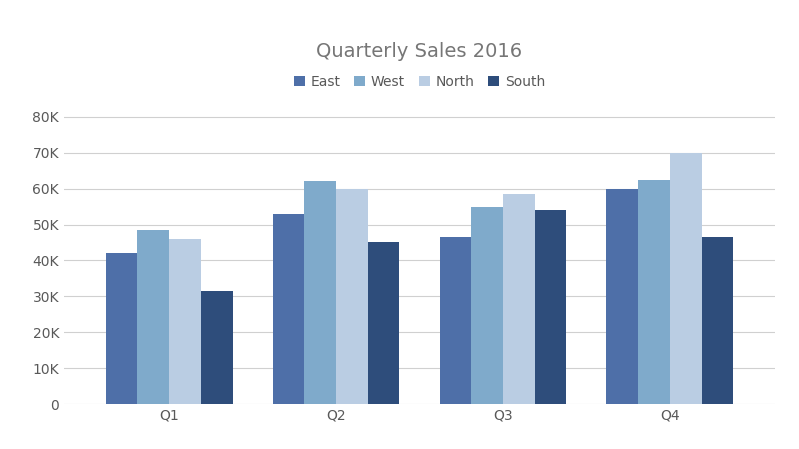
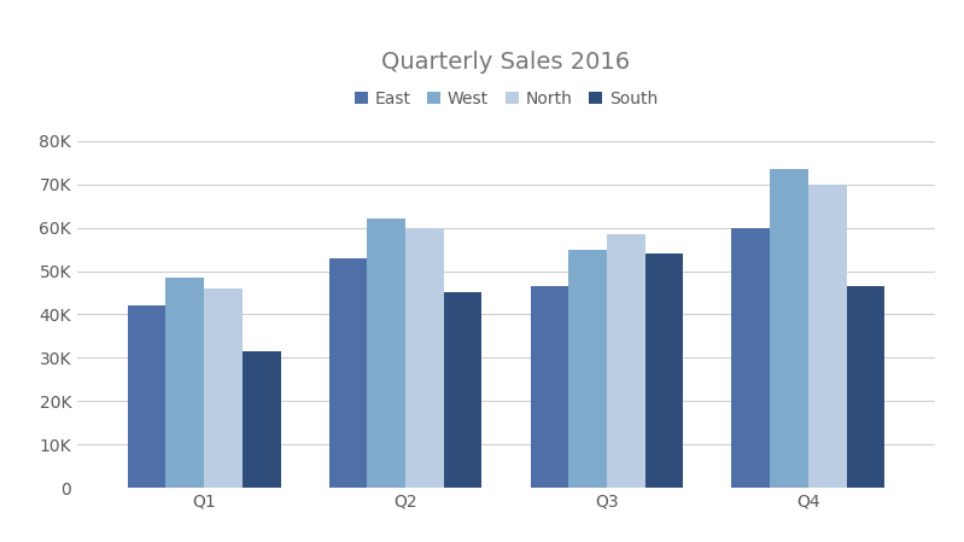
West/Q4: 62.5K -> 73.5K
